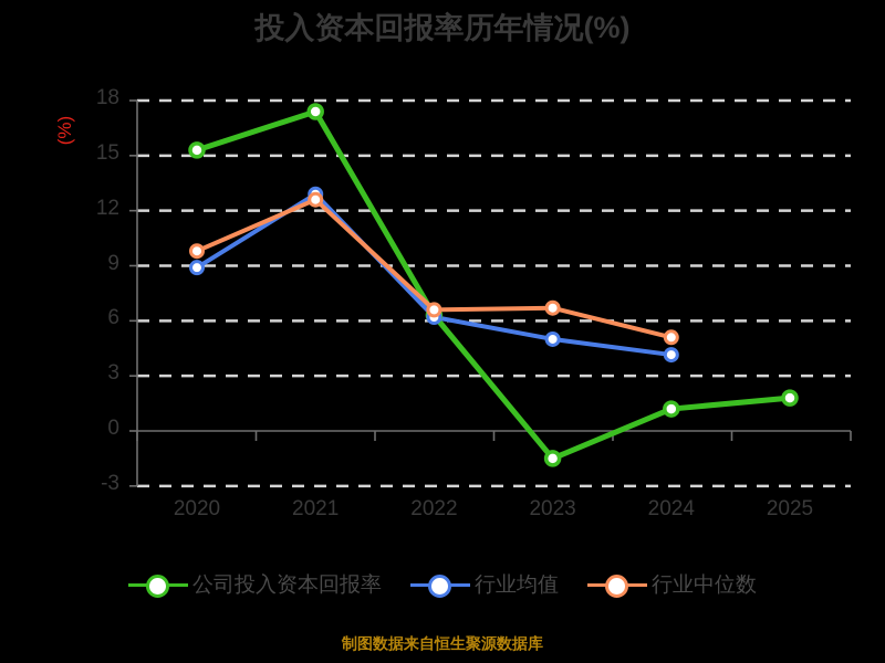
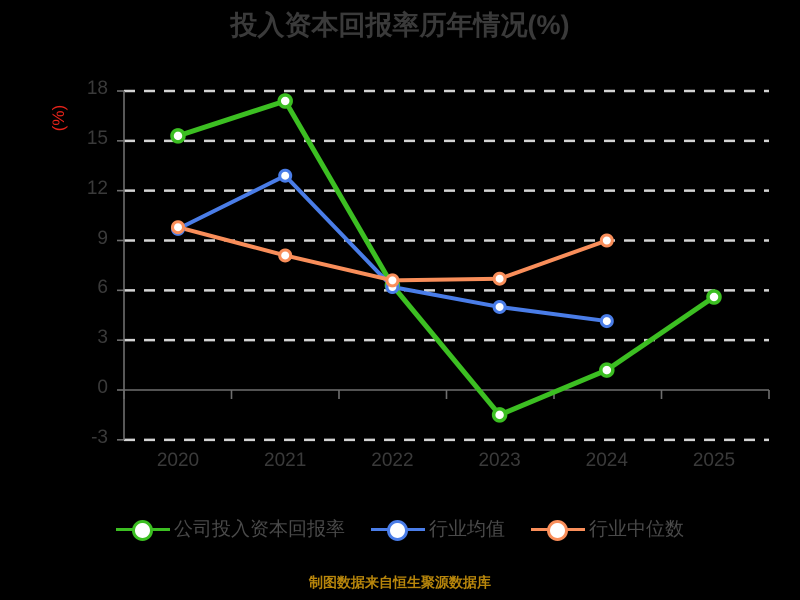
行业均值/2020: 8.9 -> 9.7
行业中位数/2021: 12.6 -> 8.1
行业中位数/2024: 5.1 -> 9.0
公司投入资本回报率/2025: 1.8 -> 5.6
